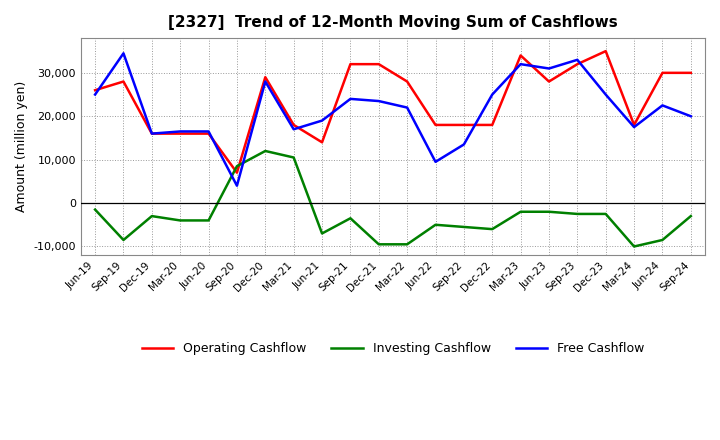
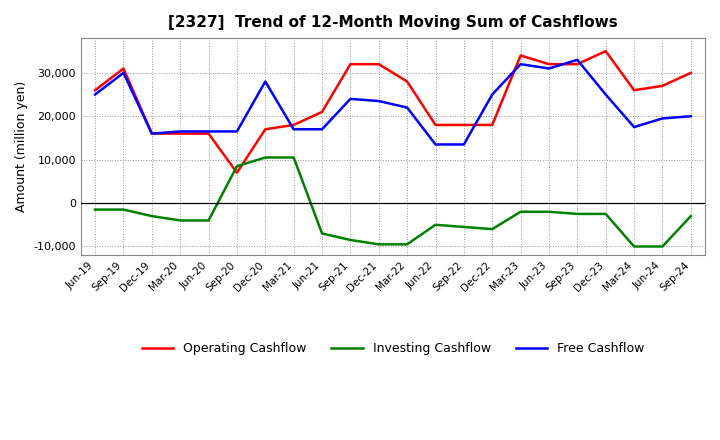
Operating Cashflow/Sep-19: 28,000 -> 31,000
Investing Cashflow/Sep-19: -8,500 -> -1,500
Free Cashflow/Sep-19: 34,500 -> 30,000
Free Cashflow/Sep-20: 4,000 -> 16,500
Operating Cashflow/Dec-20: 29,000 -> 17,000
Investing Cashflow/Dec-20: 12,000 -> 10,500
Operating Cashflow/Jun-21: 14,000 -> 21,000
Free Cashflow/Jun-21: 19,000 -> 17,000
Investing Cashflow/Sep-21: -3,500 -> -8,500
Free Cashflow/Jun-22: 9,500 -> 13,500
Operating Cashflow/Jun-23: 28,000 -> 32,000
Operating Cashflow/Mar-24: 18,000 -> 26,000
Operating Cashflow/Jun-24: 30,000 -> 27,000
Investing Cashflow/Jun-24: -8,500 -> -10,000
Free Cashflow/Jun-24: 22,500 -> 19,500
